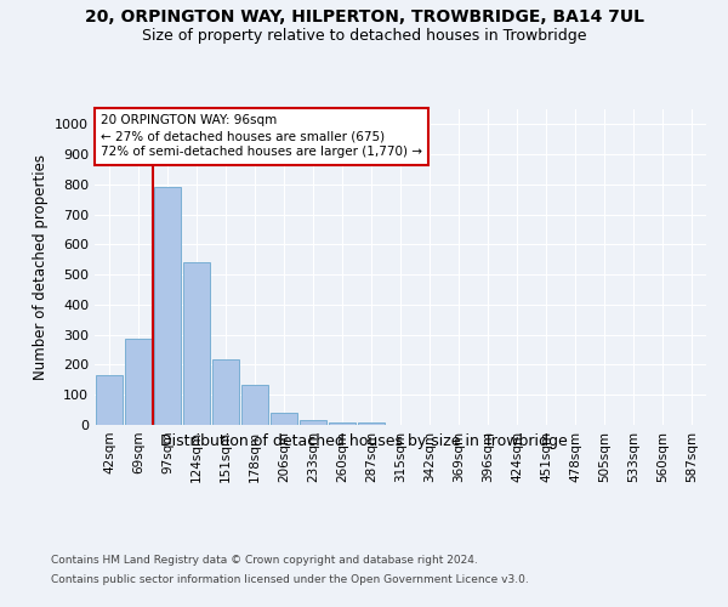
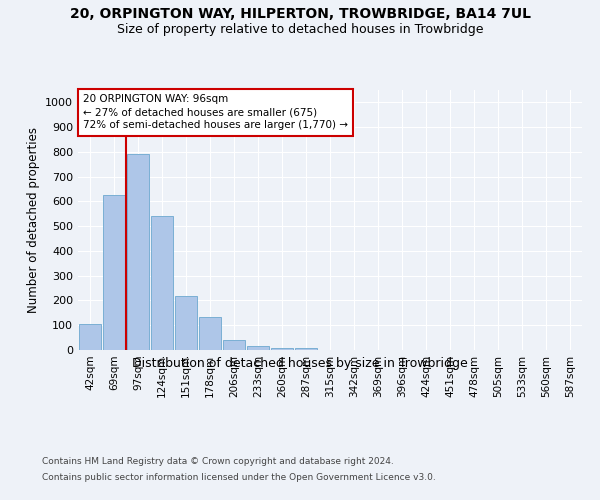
42sqm: 165 -> 103
69sqm: 285 -> 625
